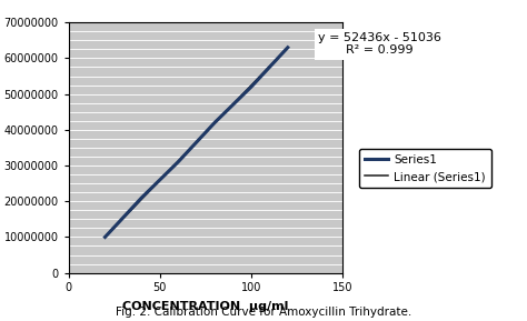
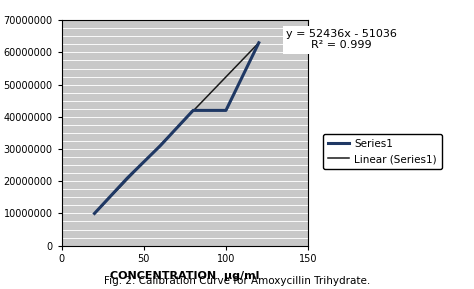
100: 52000000 -> 42000000
